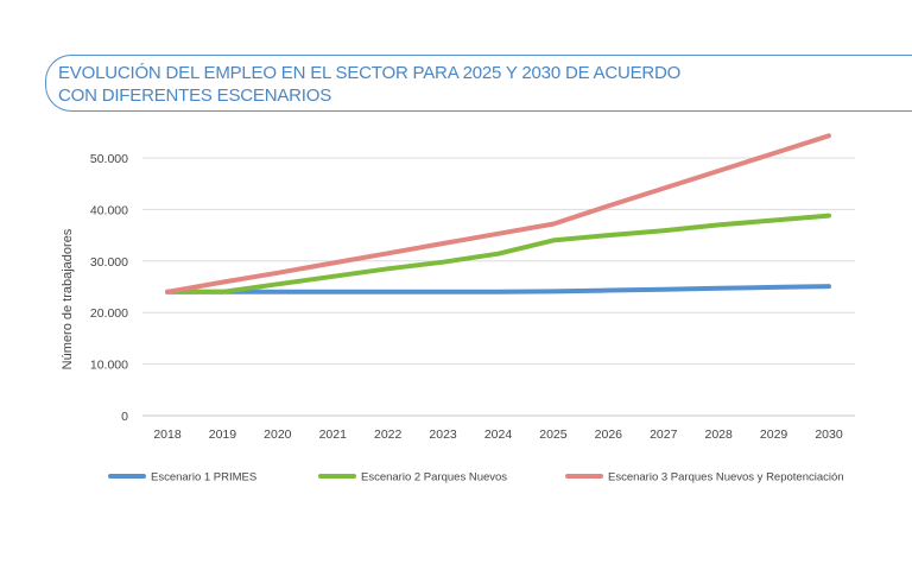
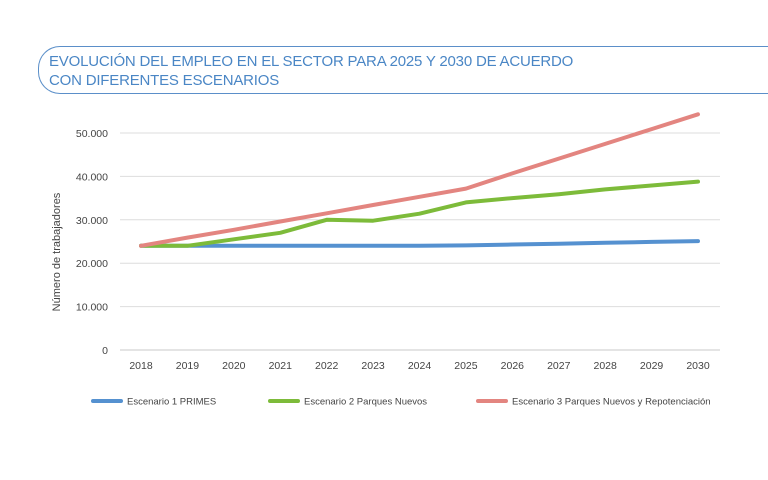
Escenario 2 Parques Nuevos/2022: 28000 -> 30000
